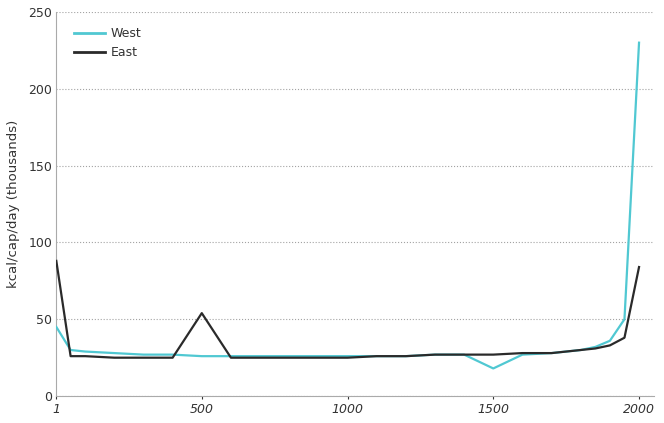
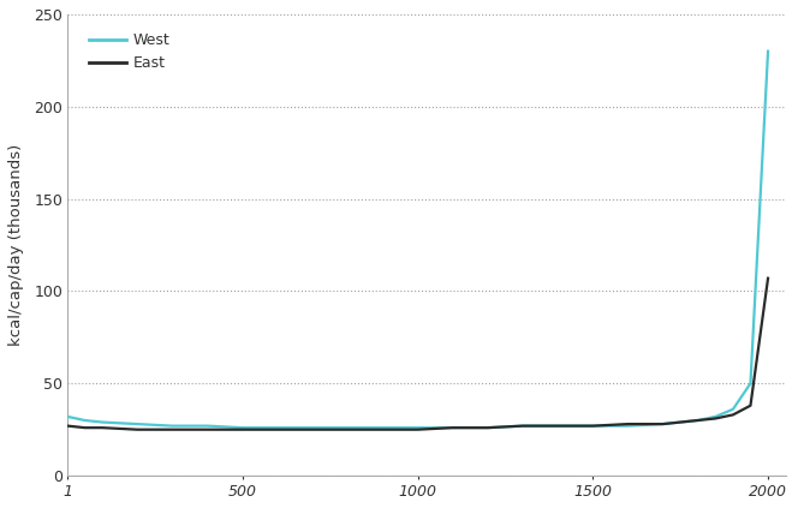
West/1: 45 -> 32
East/1: 88 -> 27
East/500: 54 -> 25
West/1500: 18 -> 27
East/2000: 84 -> 107
